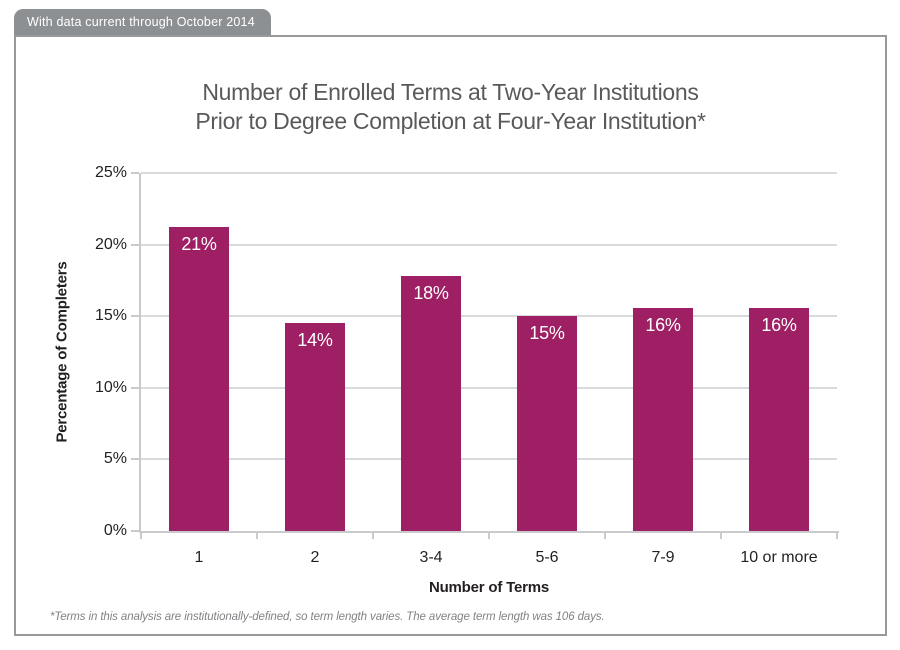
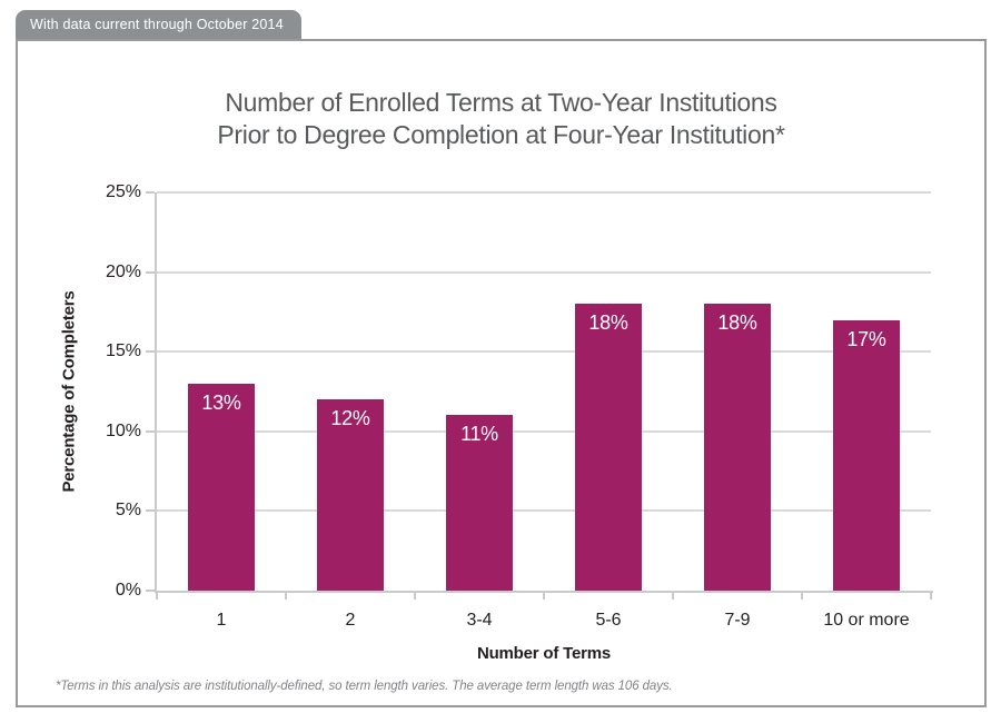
1: 21% -> 13%
2: 14% -> 12%
3-4: 18% -> 11%
5-6: 15% -> 18%
7-9: 16% -> 18%
10 or more: 16% -> 17%
